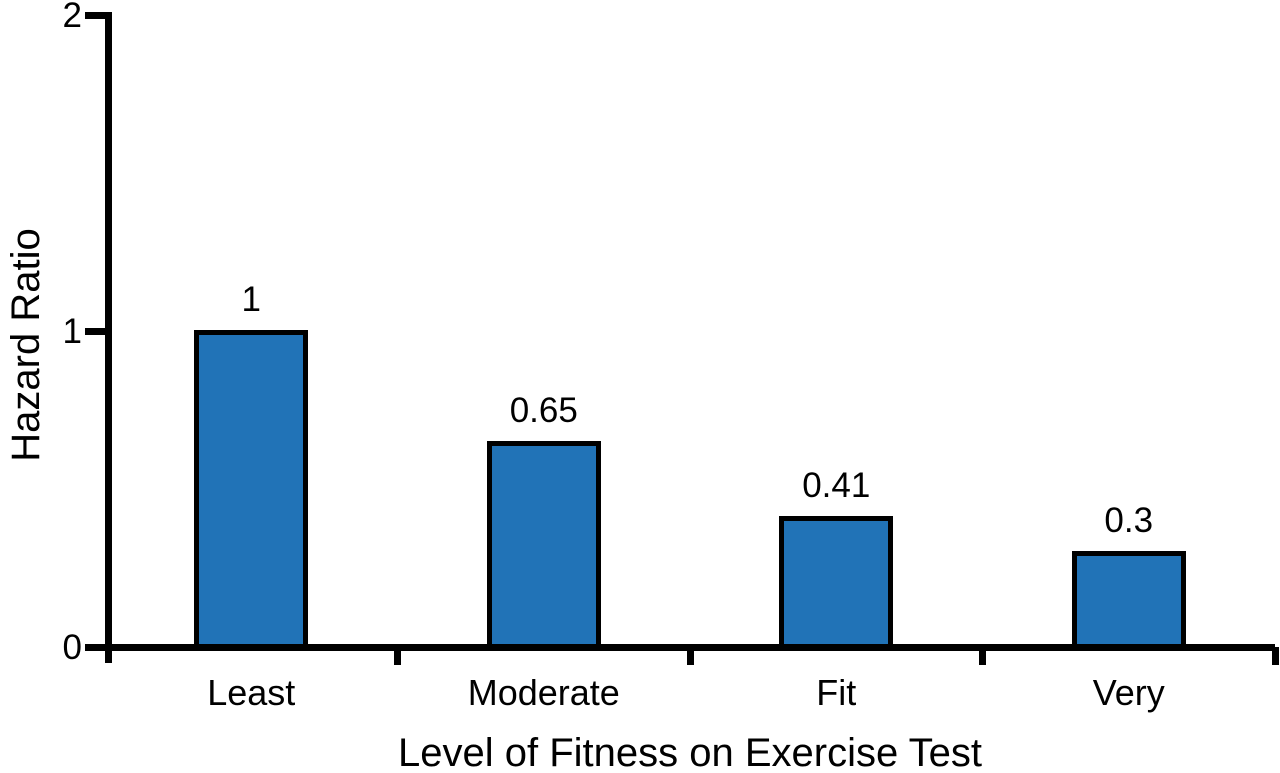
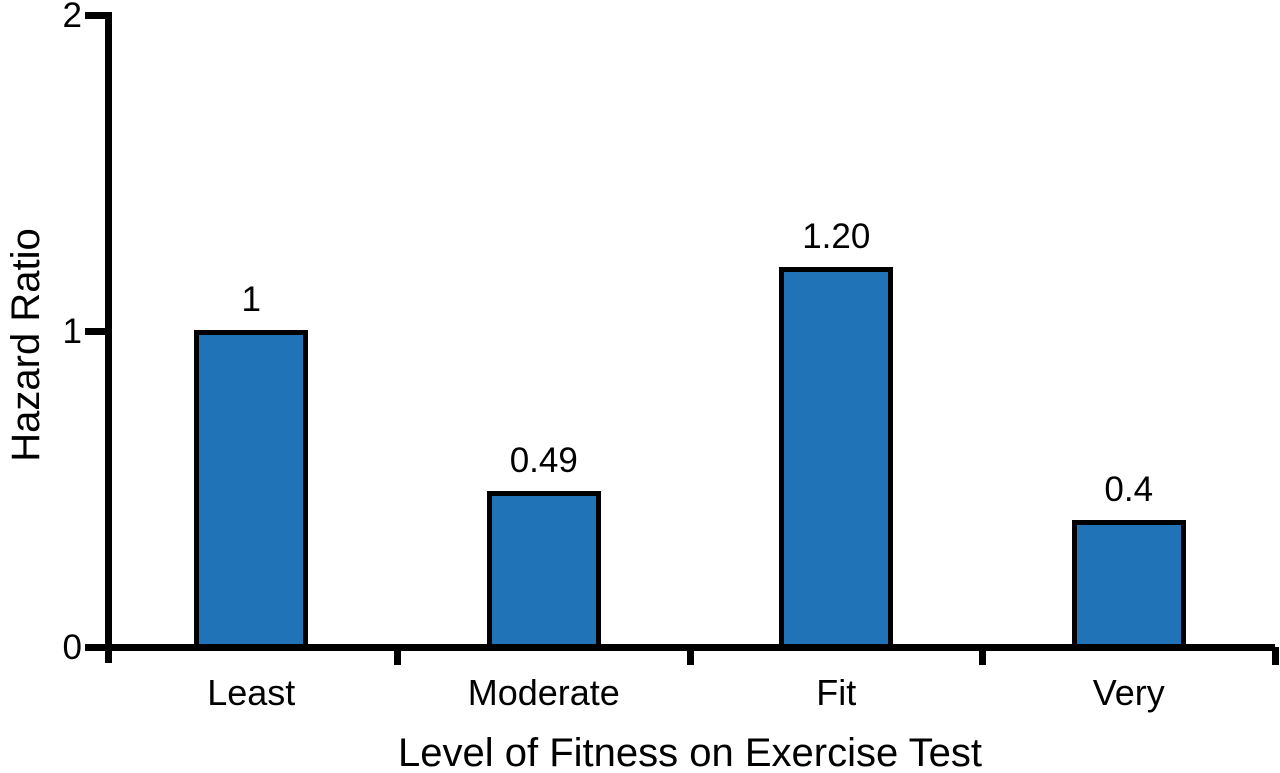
Moderate: 0.65 -> 0.49
Fit: 0.41 -> 1.20
Very: 0.3 -> 0.4
